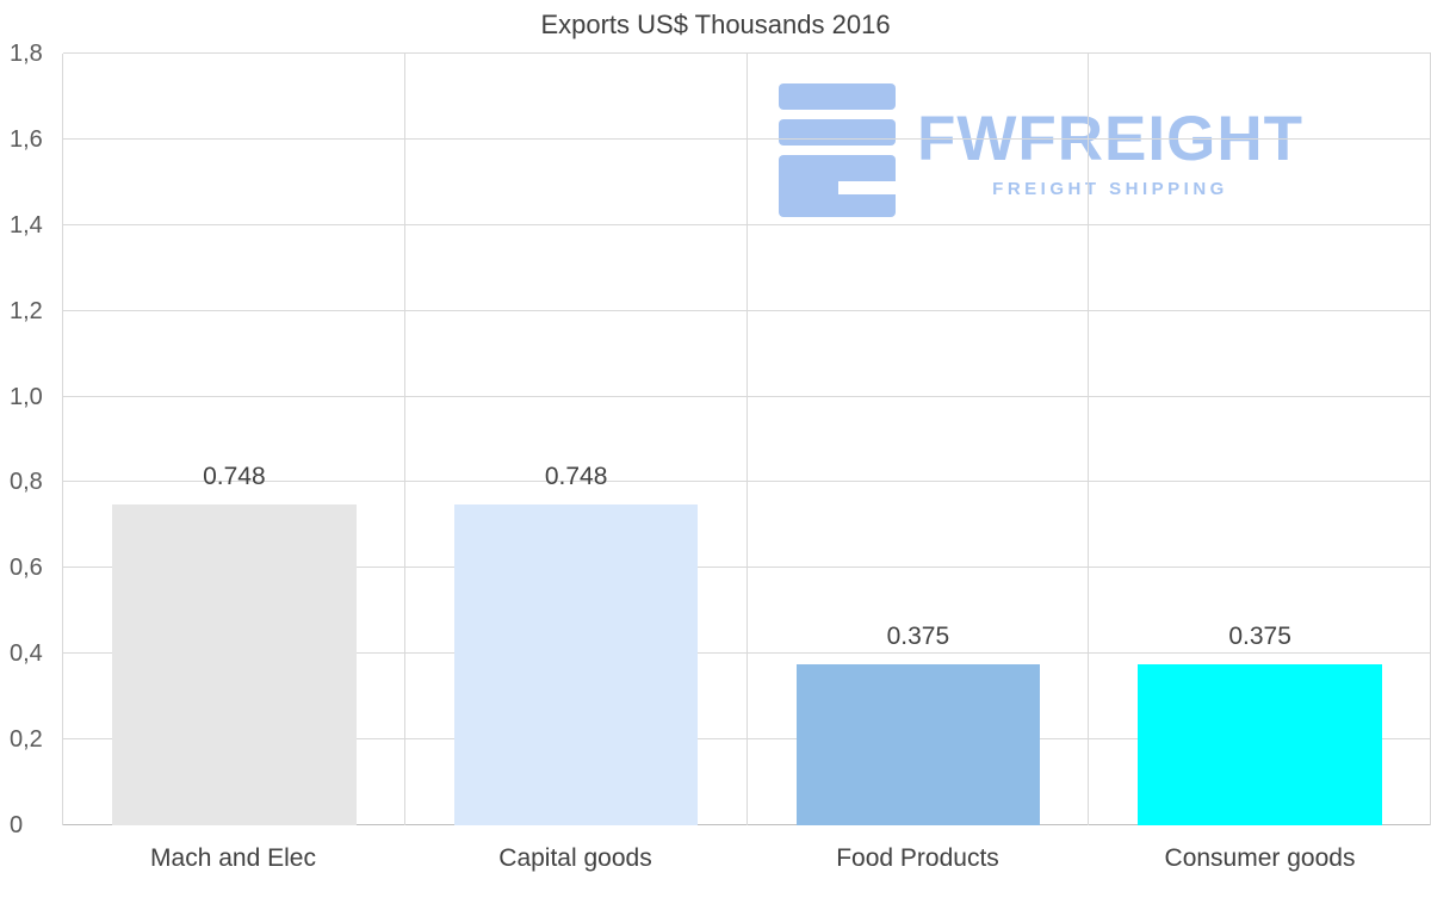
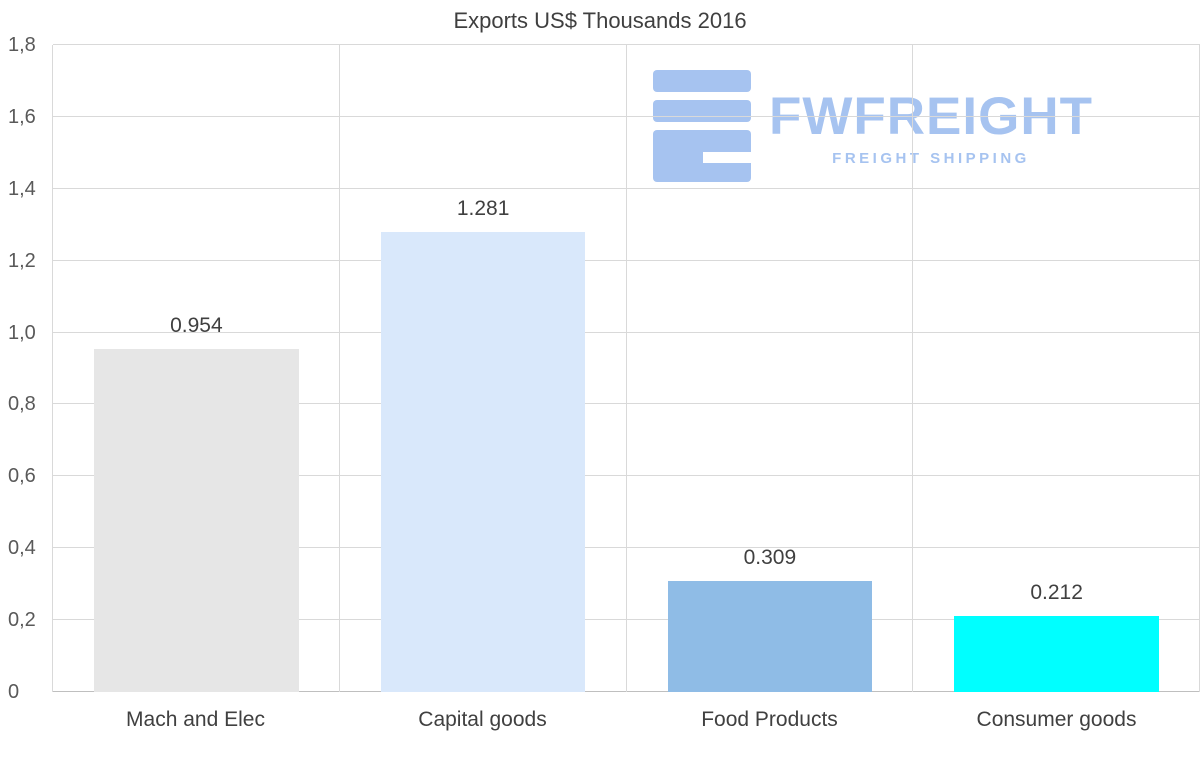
Mach and Elec: 0.748 -> 0.954
Capital goods: 0.748 -> 1.281
Food Products: 0.375 -> 0.309
Consumer goods: 0.375 -> 0.212
